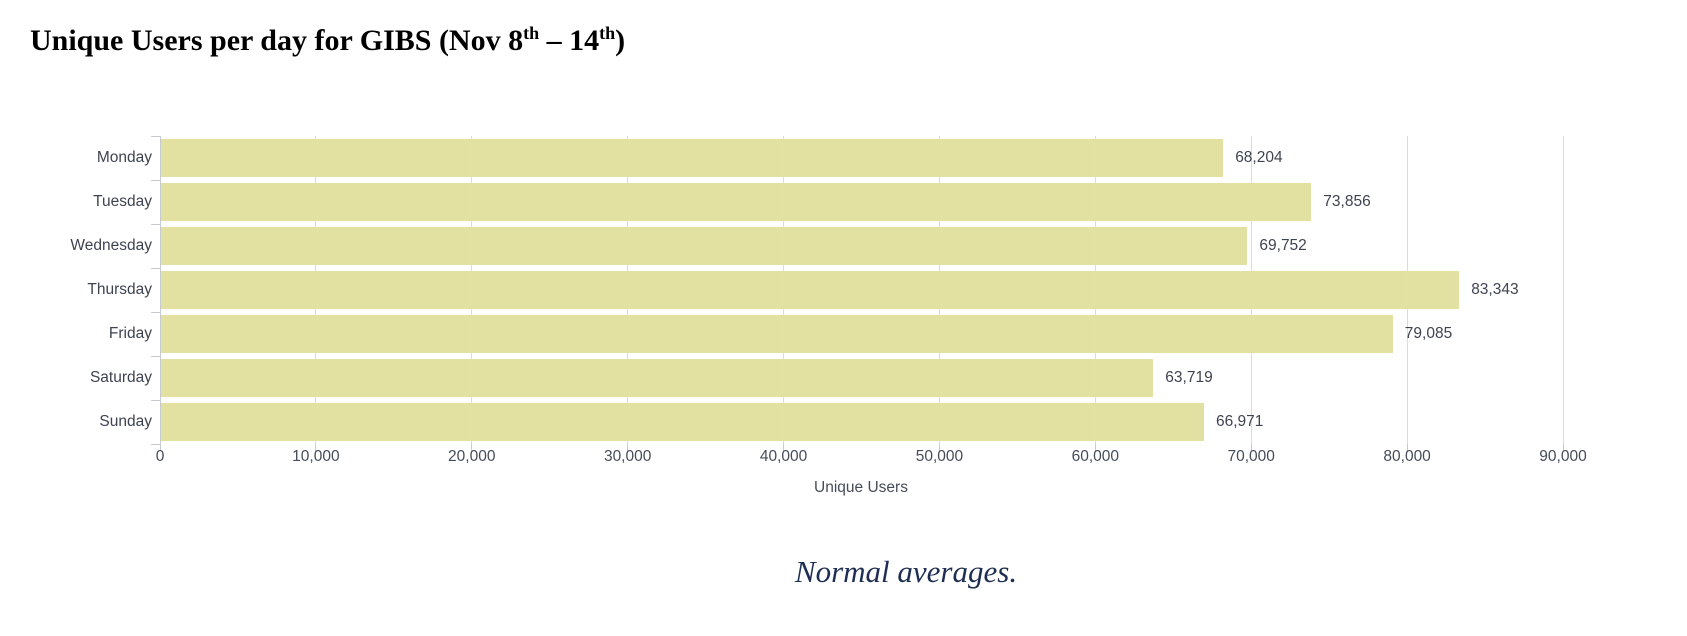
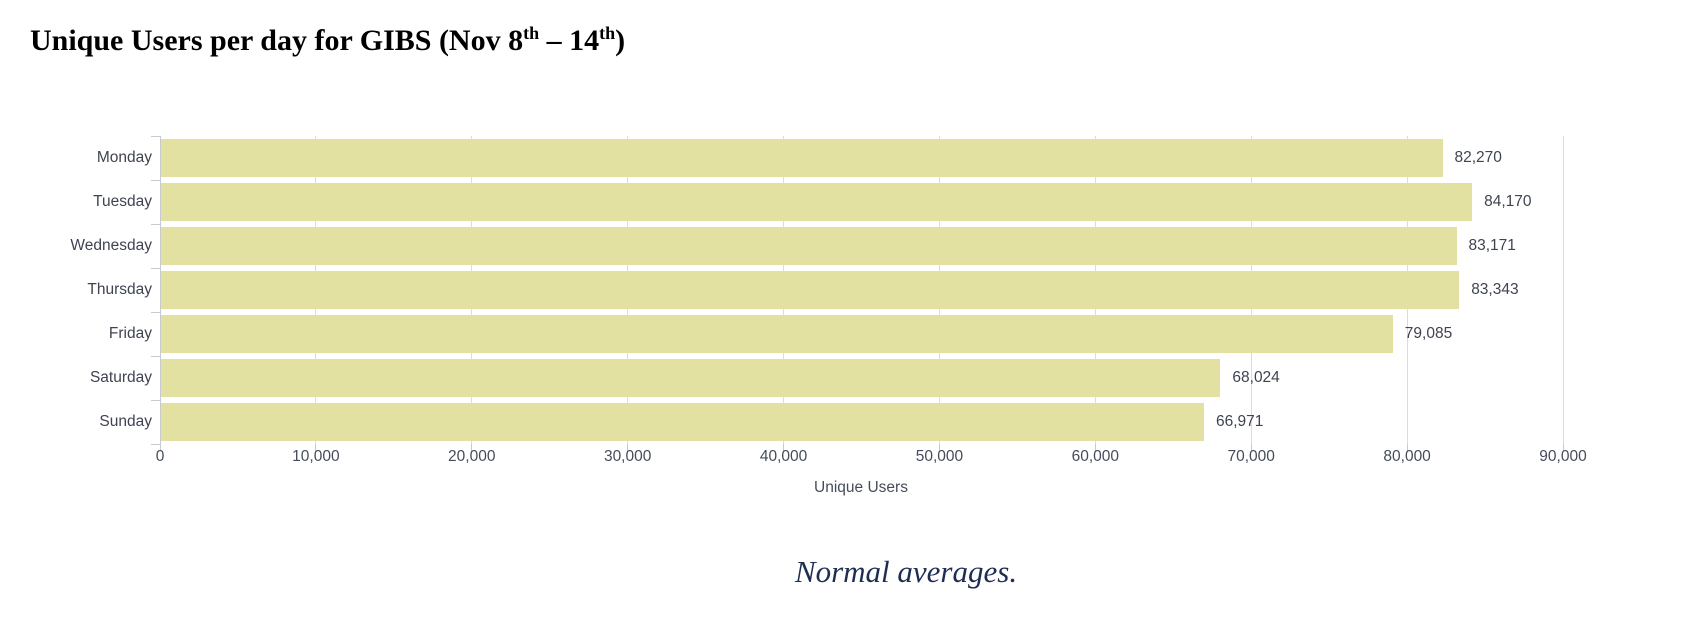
Monday: 68,204 -> 82,270
Tuesday: 73,856 -> 84,170
Wednesday: 69,752 -> 83,171
Saturday: 63,719 -> 68,024
